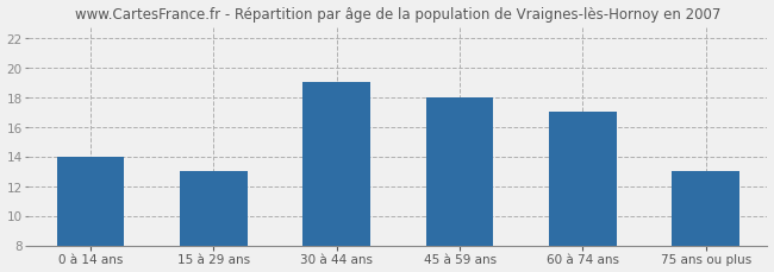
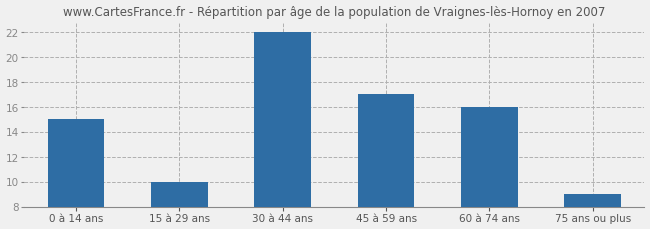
0 à 14 ans: 14 -> 15
15 à 29 ans: 13 -> 10
30 à 44 ans: 19 -> 22
45 à 59 ans: 18 -> 17
60 à 74 ans: 17 -> 16
75 ans ou plus: 13 -> 9
